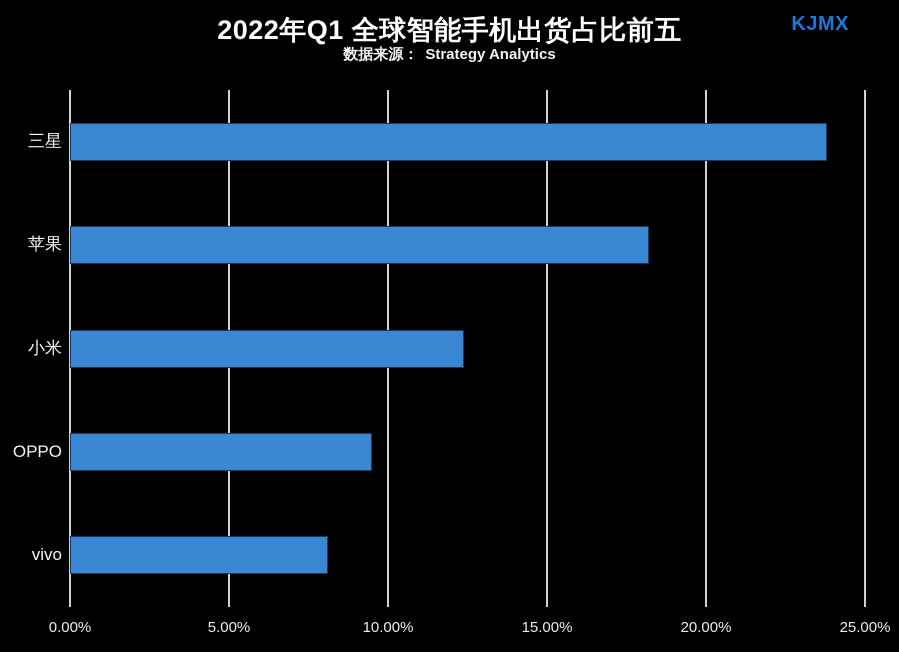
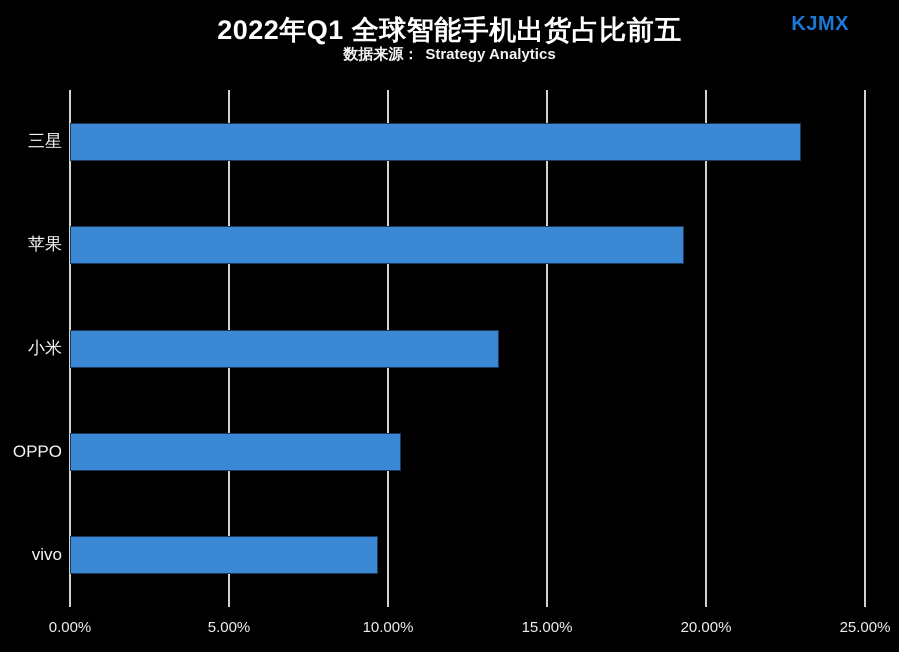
三星: 23.8% -> 23.0%
苹果: 18.2% -> 19.3%
小米: 12.4% -> 13.5%
OPPO: 9.5% -> 10.4%
vivo: 8.1% -> 9.7%
